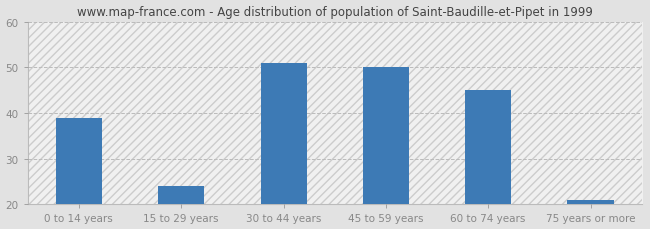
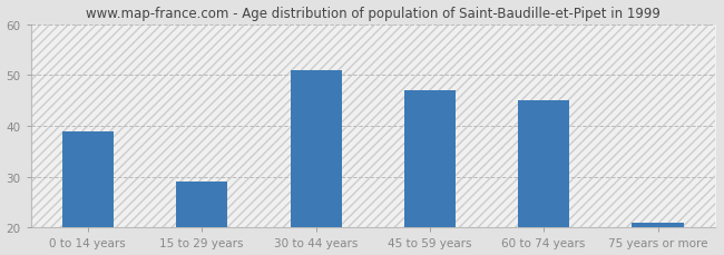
15 to 29 years: 24 -> 29
45 to 59 years: 50 -> 47
